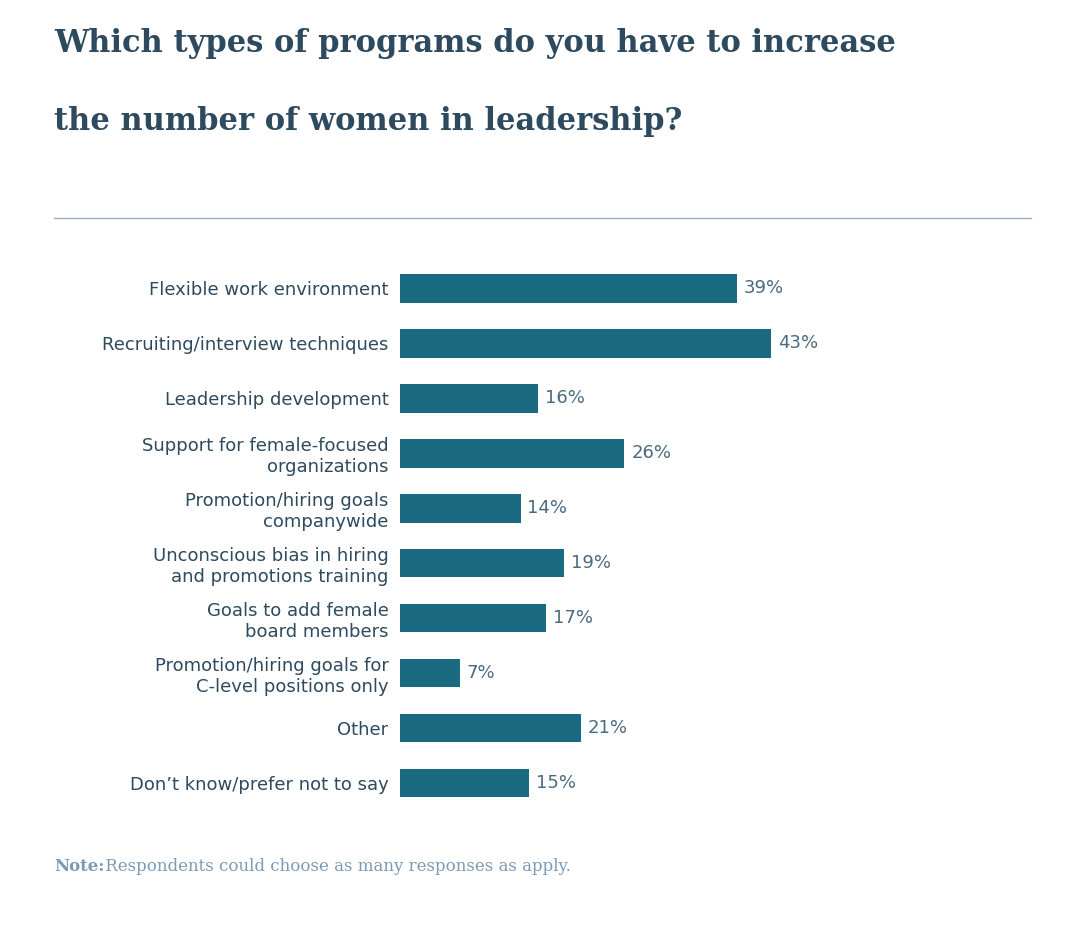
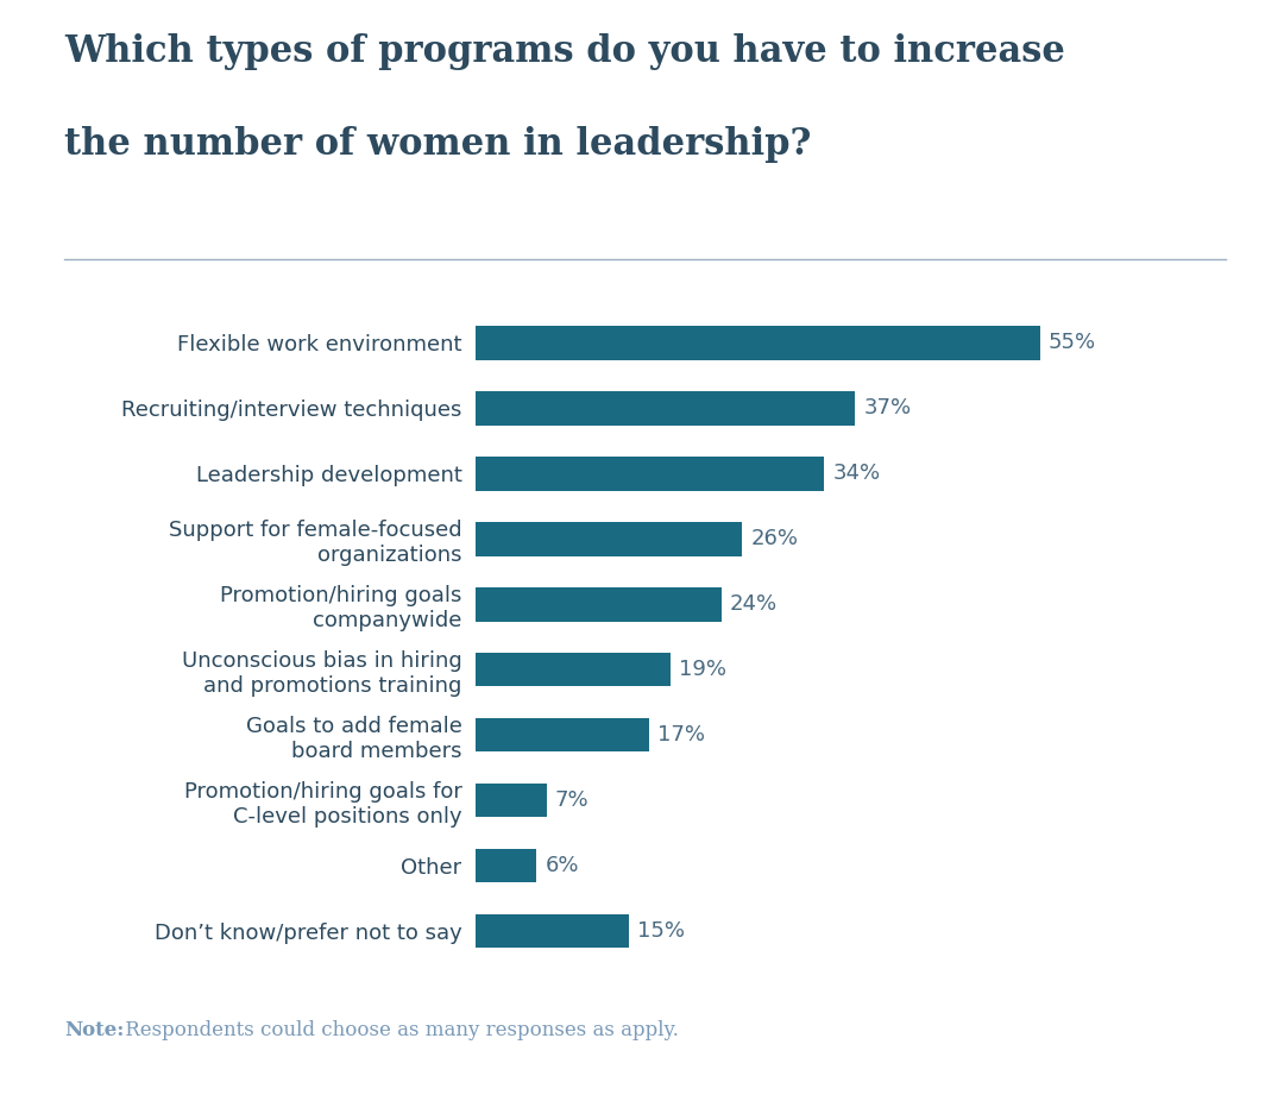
Flexible work environment: 39% -> 55%
Recruiting/interview techniques: 43% -> 37%
Leadership development: 16% -> 34%
Promotion/hiring goals companywide: 14% -> 24%
Other: 21% -> 6%
